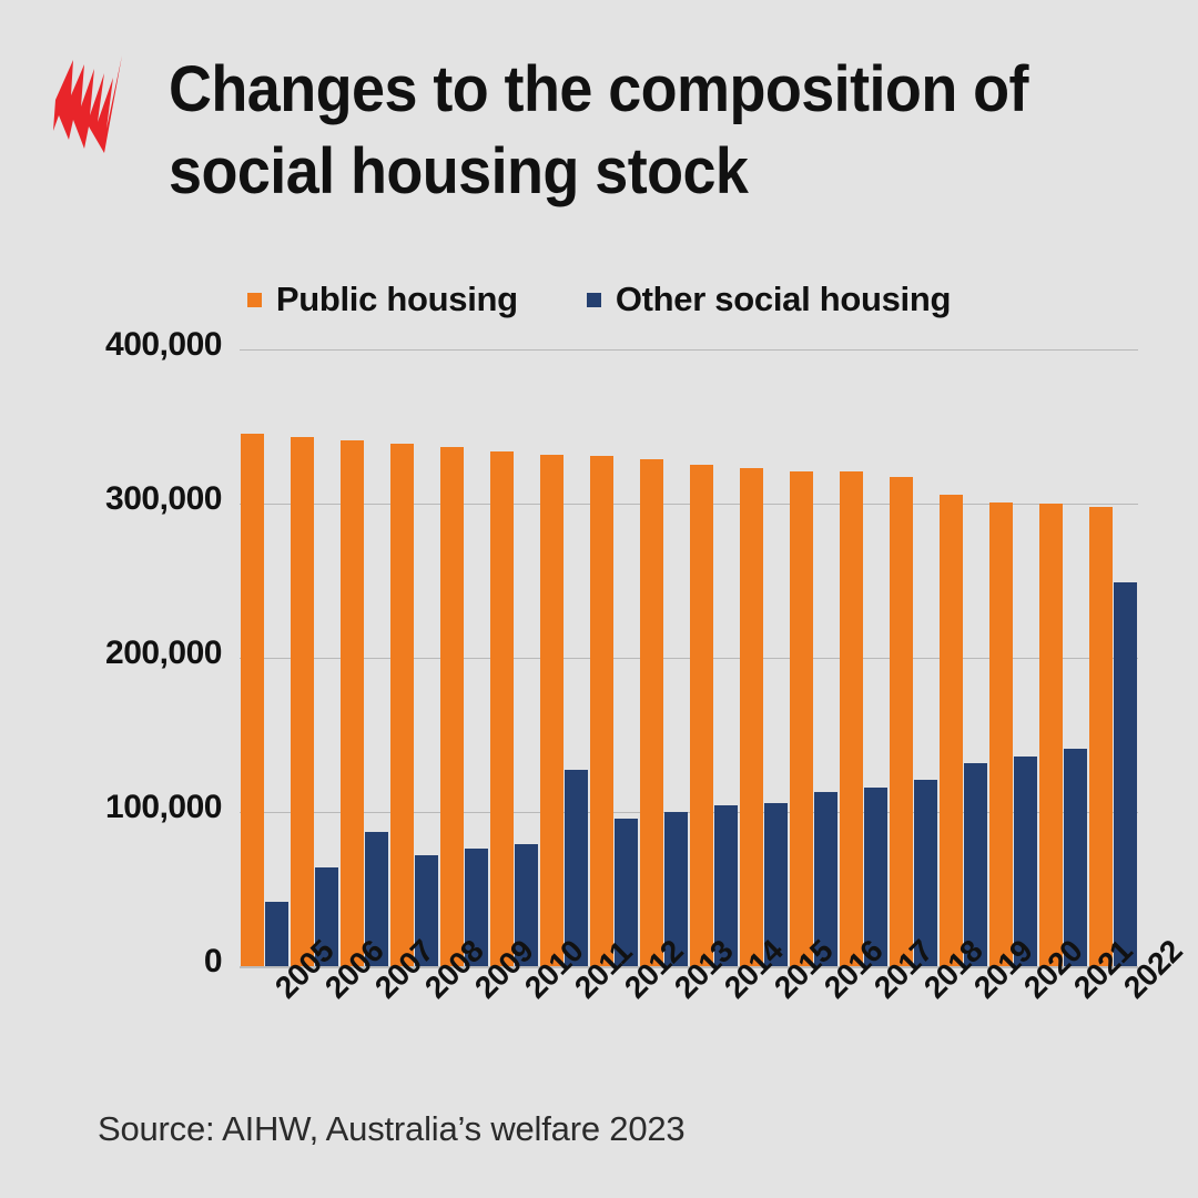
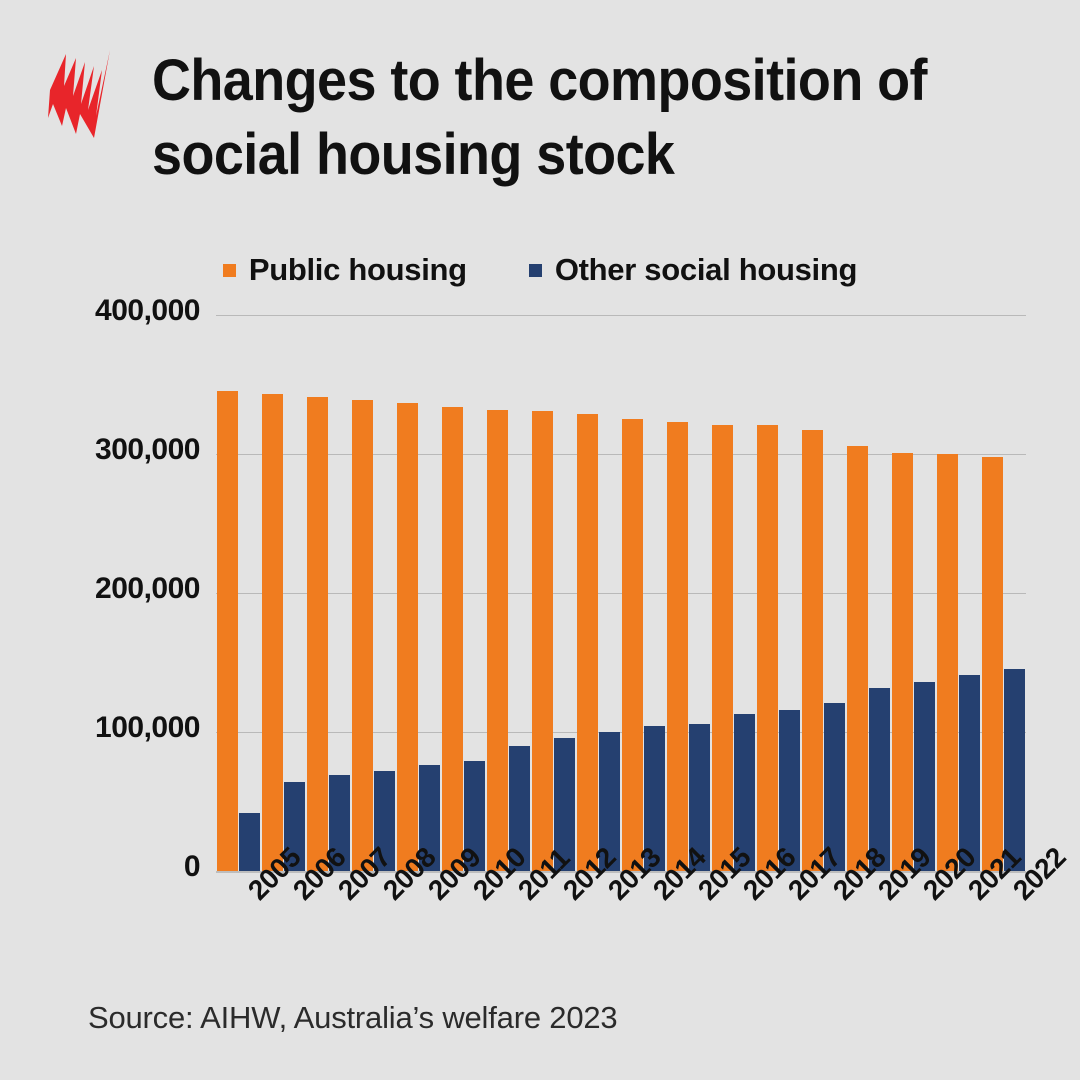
Other social housing/2007: 87000 -> 69000
Other social housing/2011: 127000 -> 90000
Other social housing/2022: 249000 -> 145000
